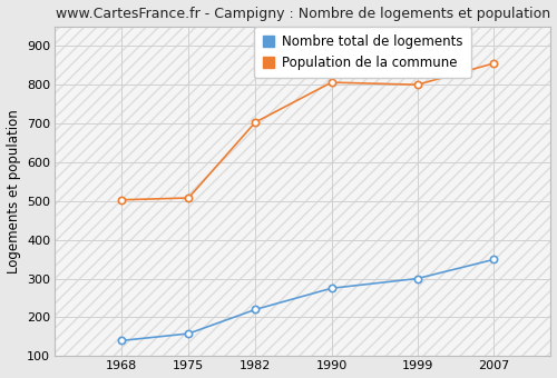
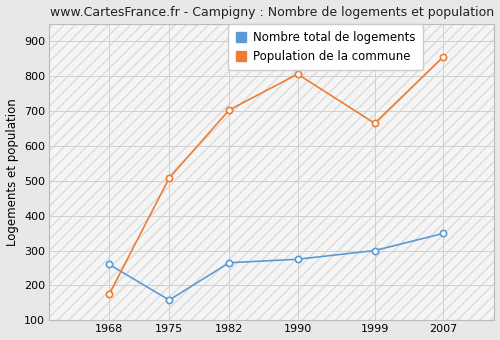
Nombre total de logements/1968: 140 -> 260
Population de la commune/1968: 503 -> 175
Nombre total de logements/1982: 220 -> 265
Population de la commune/1999: 800 -> 665
